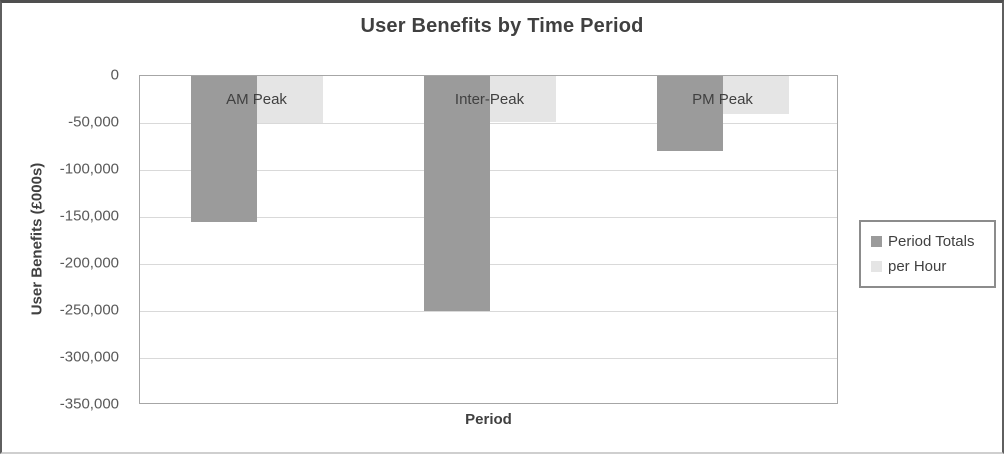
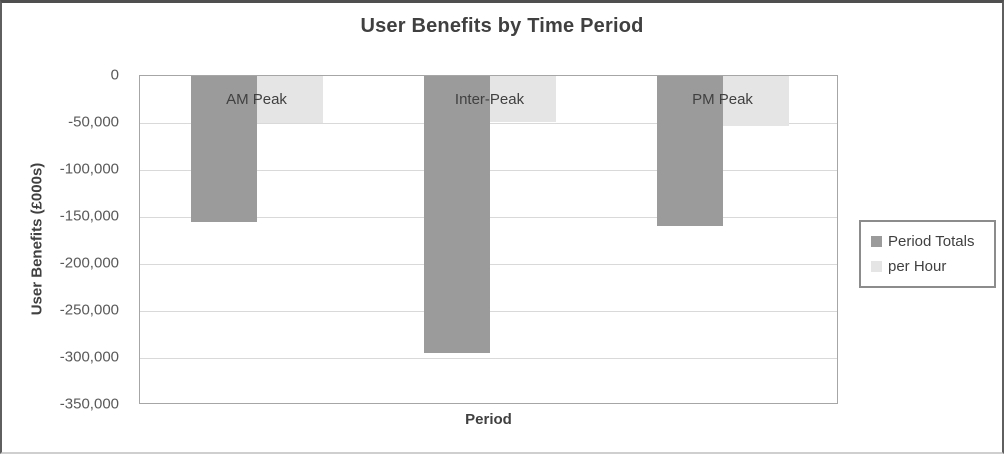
Period Totals/Inter-Peak: -250000 -> -300000
Period Totals/PM Peak: -80000 -> -160000
per Hour/PM Peak: -40000 -> -50000
